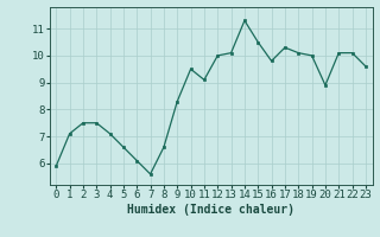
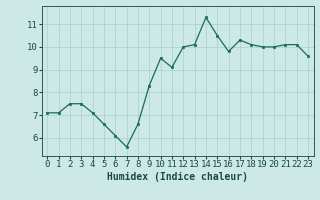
0: 5.9 -> 7.1
20: 8.9 -> 10.0
